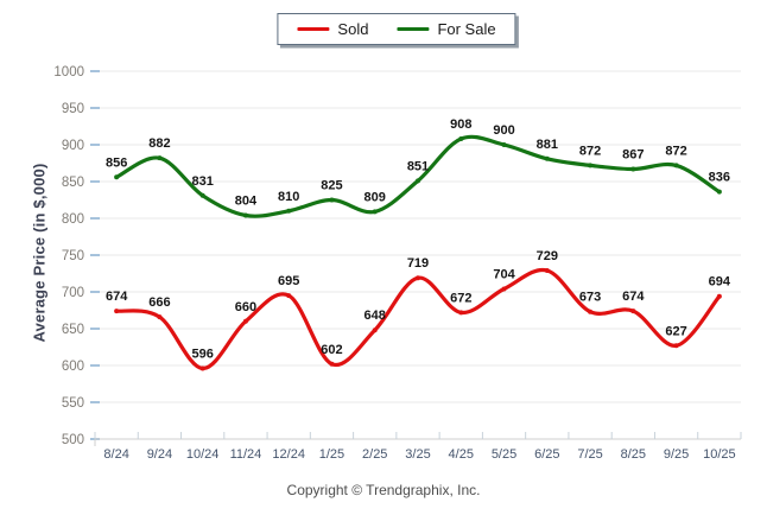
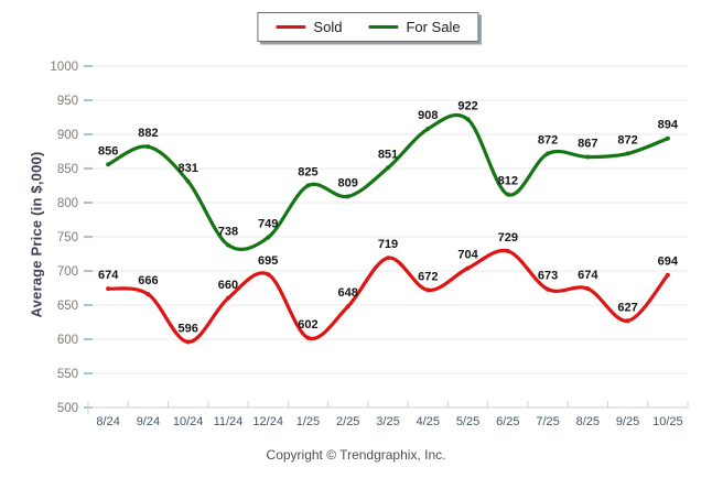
For Sale/11/24: 804 -> 738
For Sale/12/24: 810 -> 749
For Sale/5/25: 900 -> 922
For Sale/6/25: 881 -> 812
For Sale/10/25: 836 -> 894
